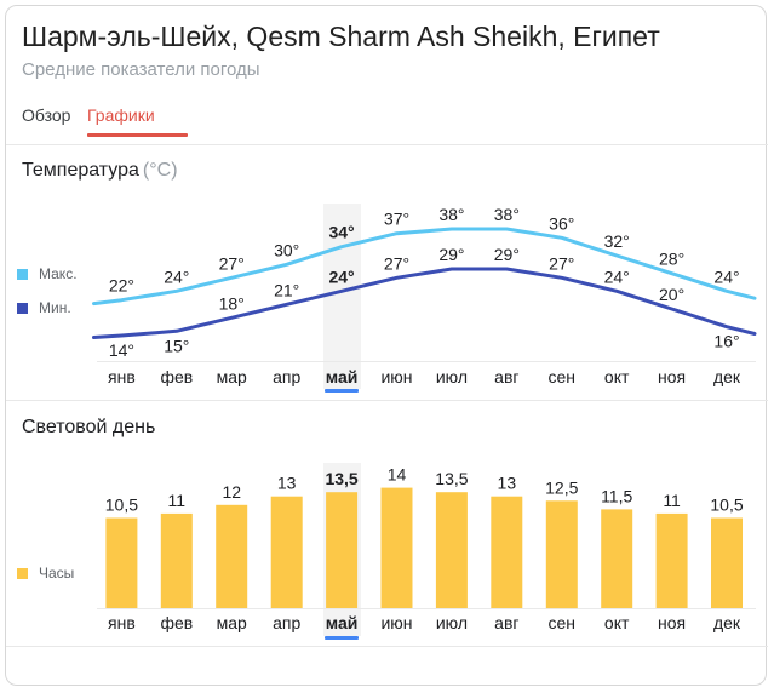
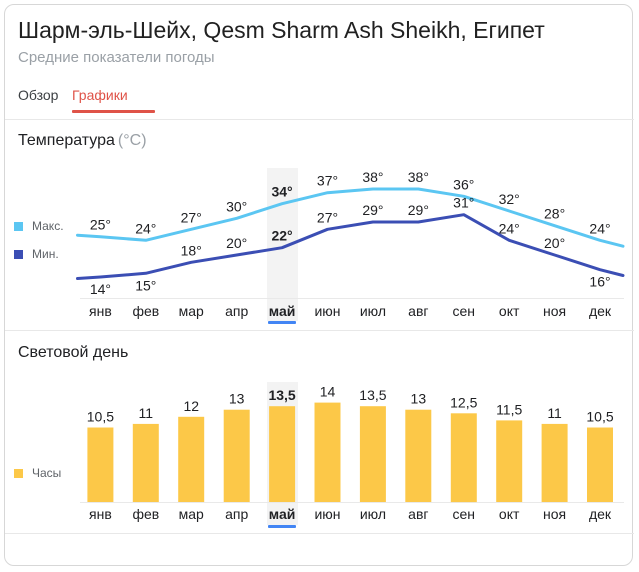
Температура/Макс./янв: 22° -> 25°
Температура/Мин./апр: 21° -> 20°
Температура/Мин./май: 24° -> 22°
Температура/Мин./сен: 27° -> 31°
